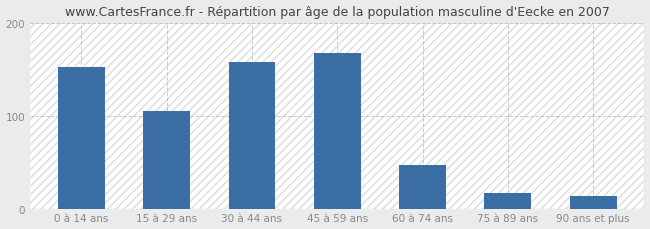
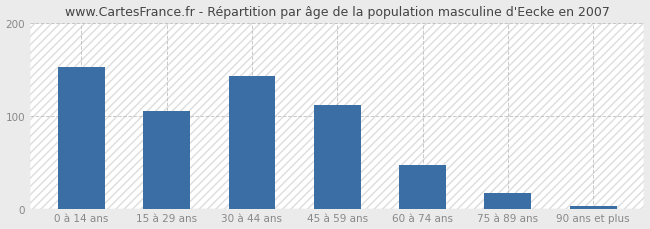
30 à 44 ans: 158 -> 143
45 à 59 ans: 168 -> 112
90 ans et plus: 14 -> 3
